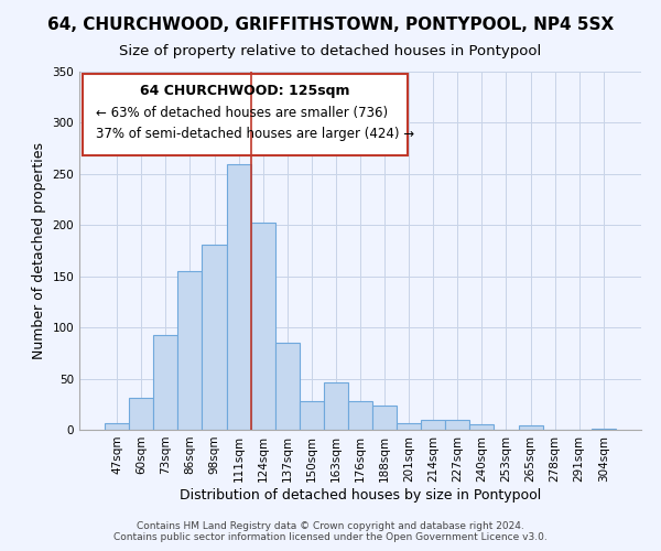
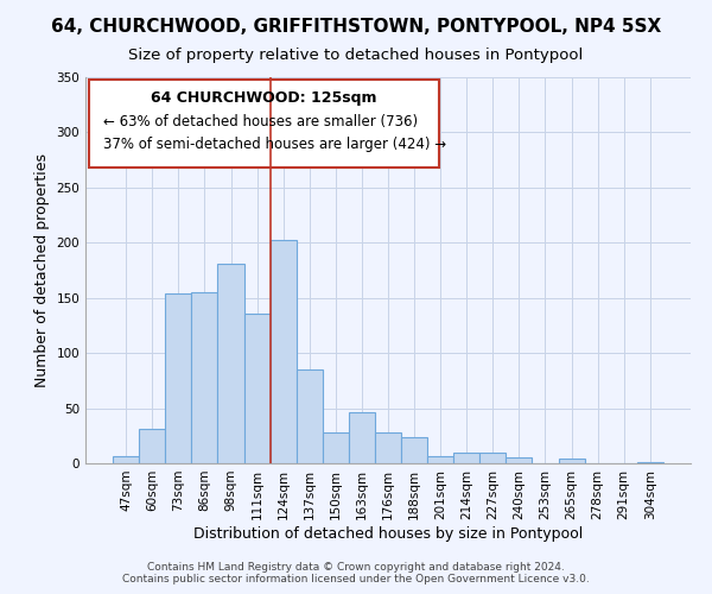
73sqm: 93 -> 154
111sqm: 260 -> 136
